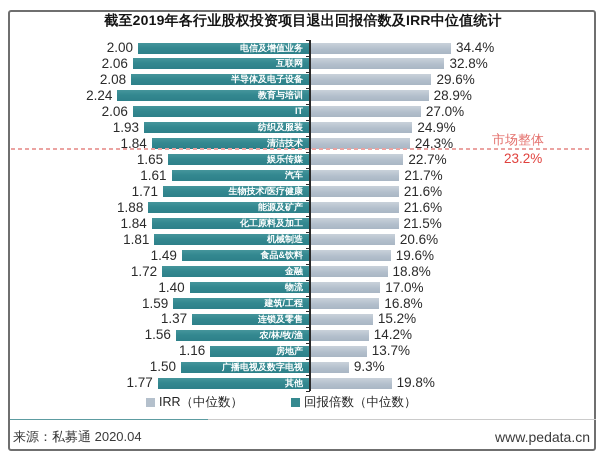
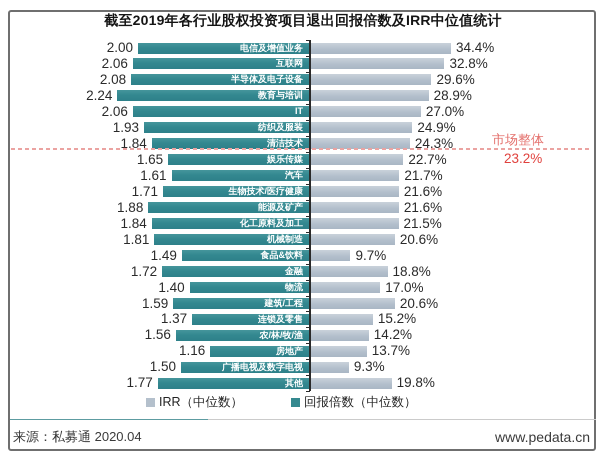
IRR（中位数）/食品&饮料: 19.6% -> 9.7%
IRR（中位数）/建筑/工程: 16.8% -> 20.6%
